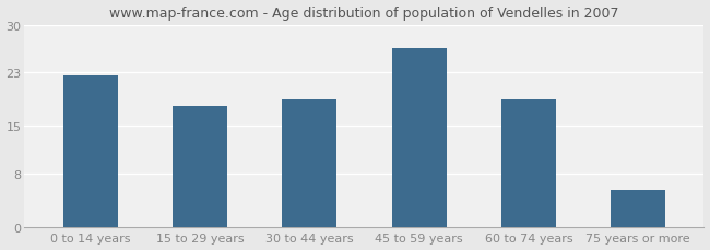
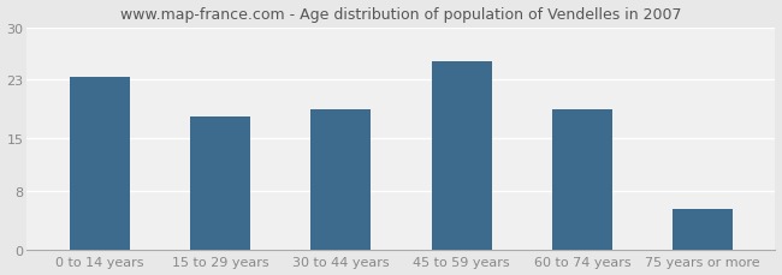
0 to 14 years: 22.5 -> 23.4
45 to 59 years: 26.5 -> 25.4
